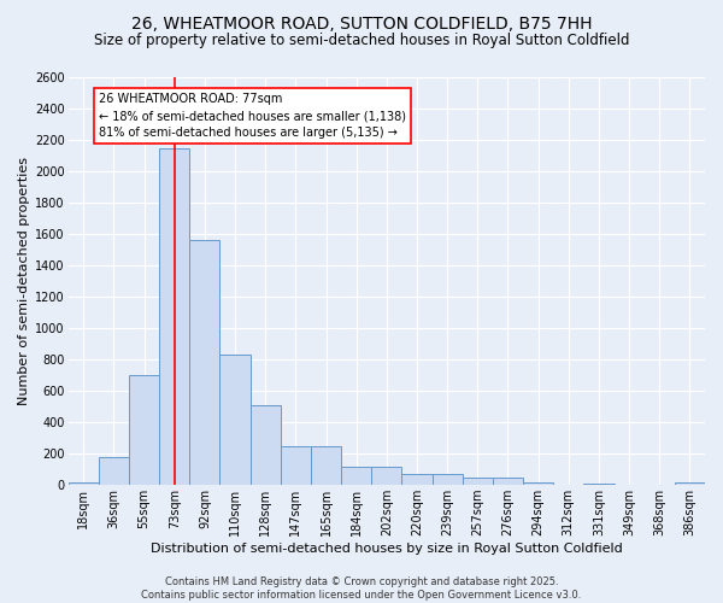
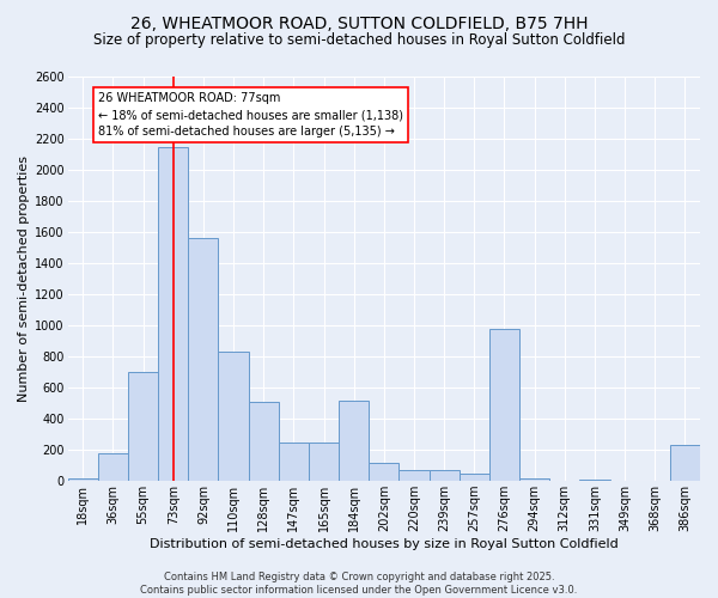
184sqm: 120 -> 520
276sqm: 50 -> 980
386sqm: 20 -> 230
